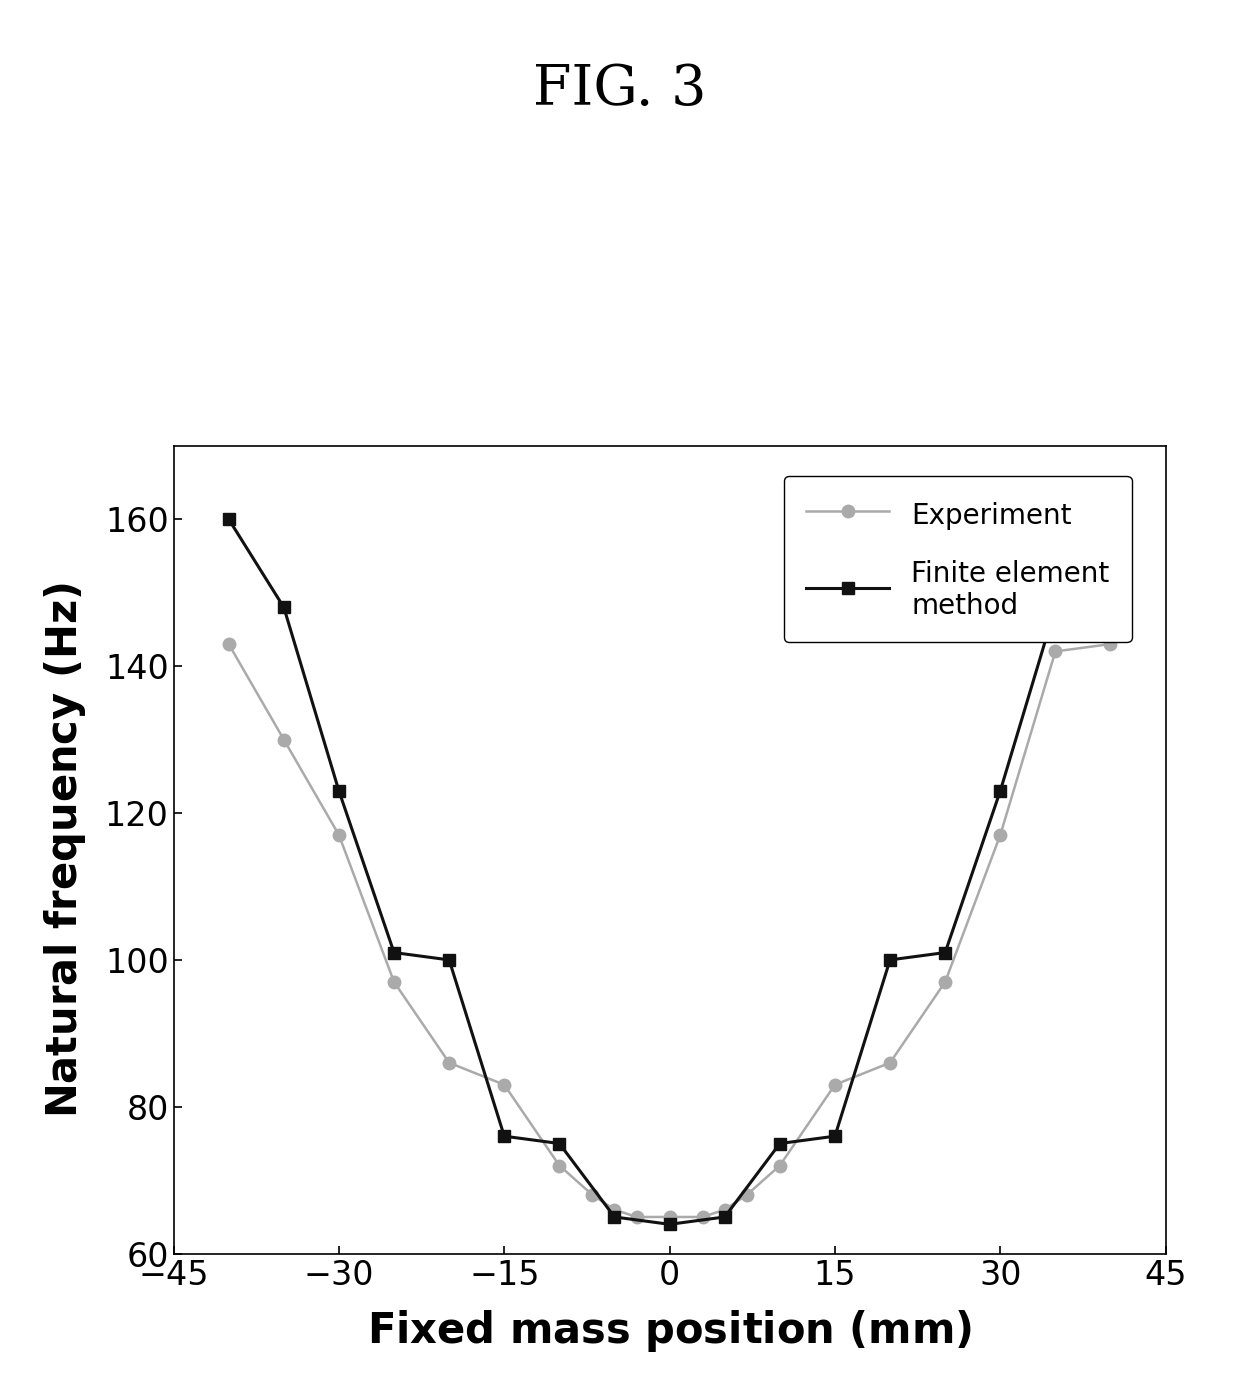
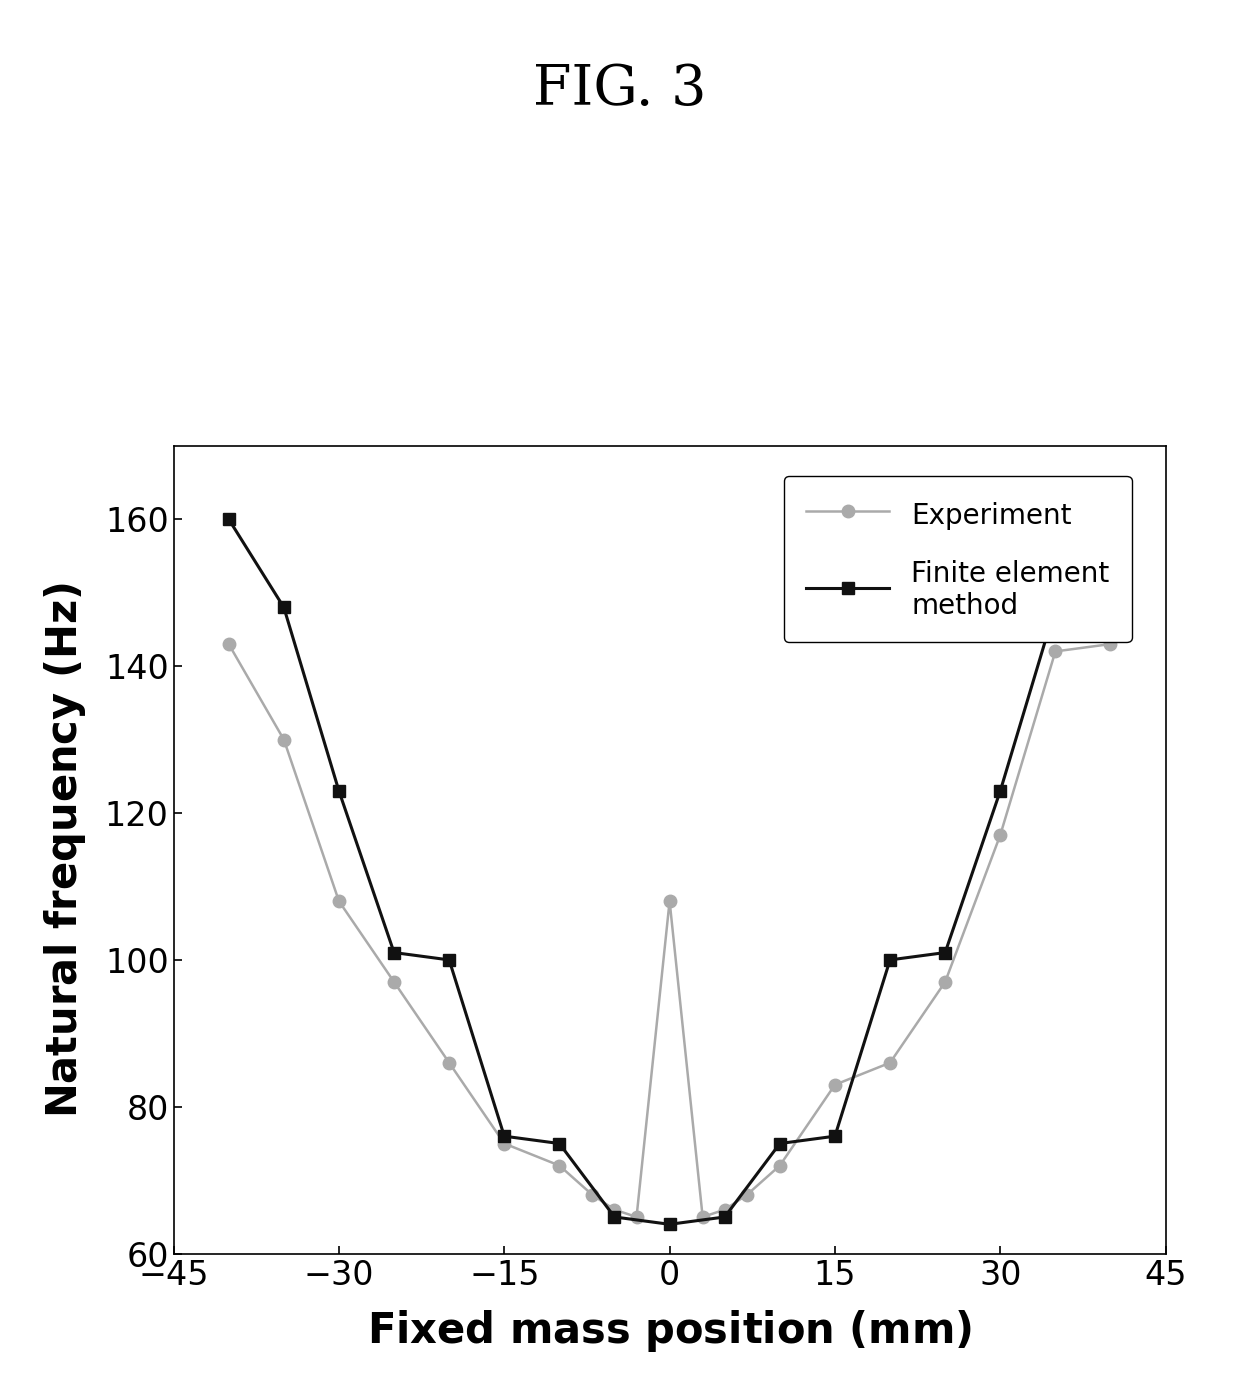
Experiment/−30: 117 -> 108
Experiment/−15: 83 -> 75
Experiment/0: 65 -> 108
